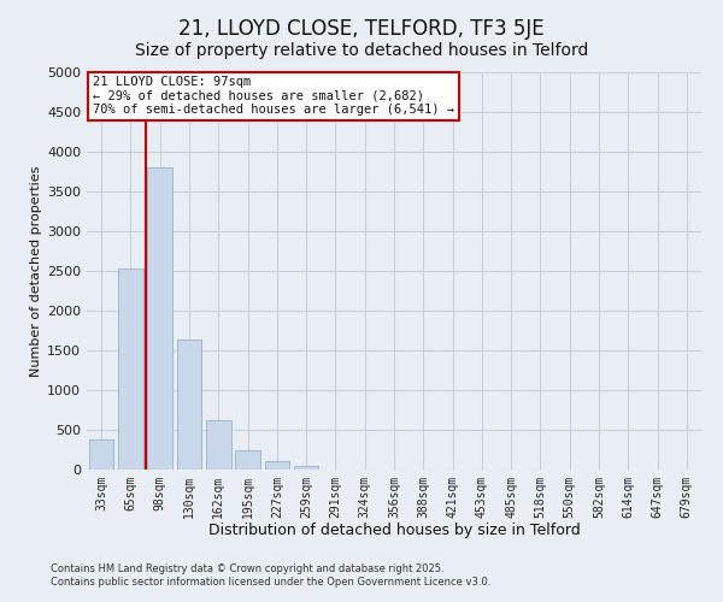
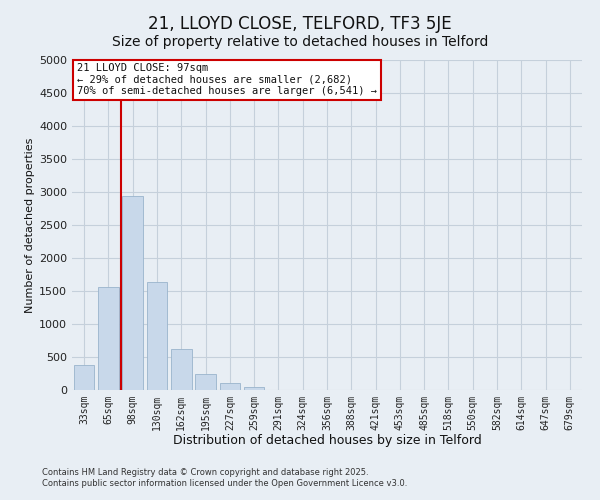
65sqm: 2530 -> 1560
98sqm: 3800 -> 2940
